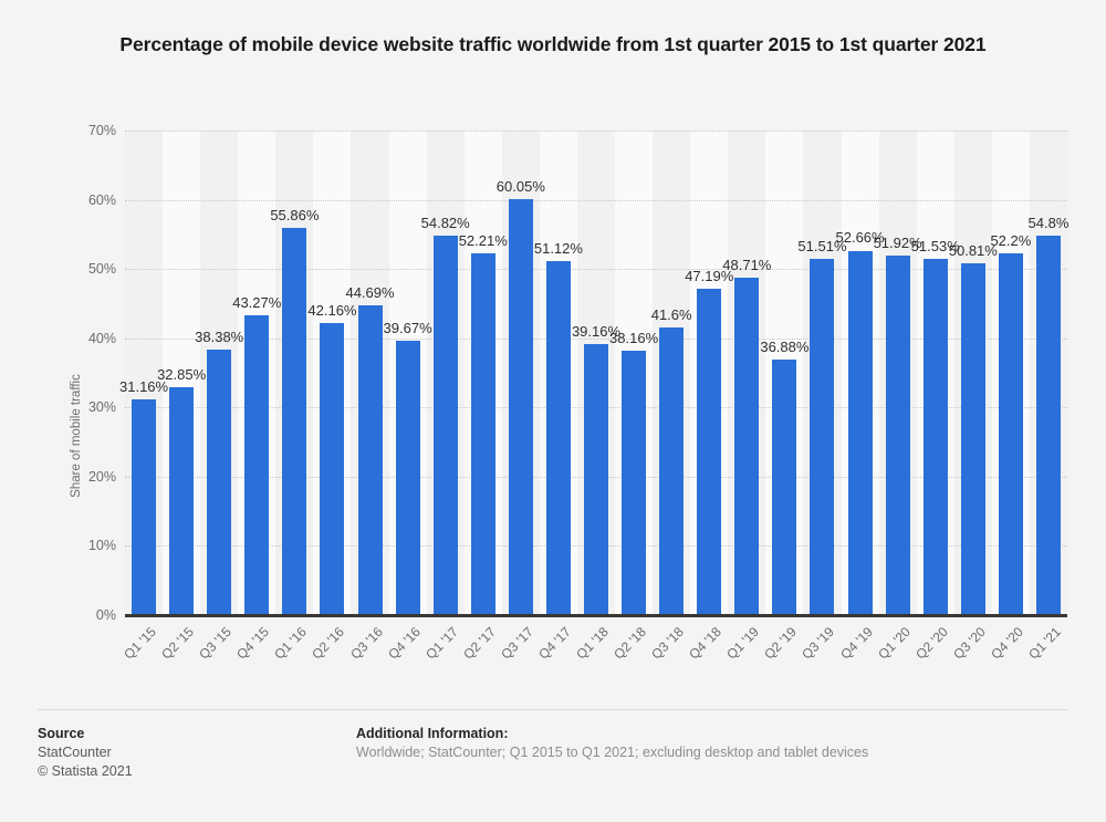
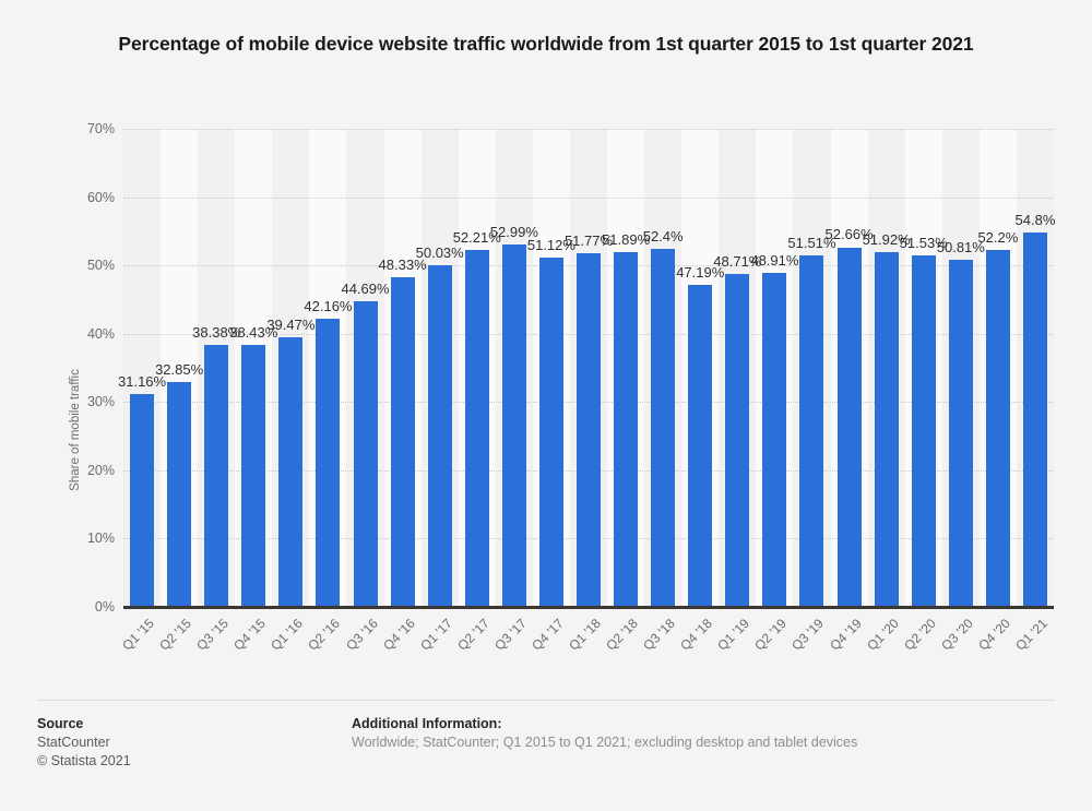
Q4 '15: 43.27% -> 38.43%
Q1 '16: 55.86% -> 39.47%
Q4 '16: 39.67% -> 48.33%
Q1 '17: 54.82% -> 50.03%
Q3 '17: 60.05% -> 52.99%
Q1 '18: 39.16% -> 51.77%
Q2 '18: 38.16% -> 51.89%
Q3 '18: 41.6% -> 52.4%
Q2 '19: 36.88% -> 48.91%
